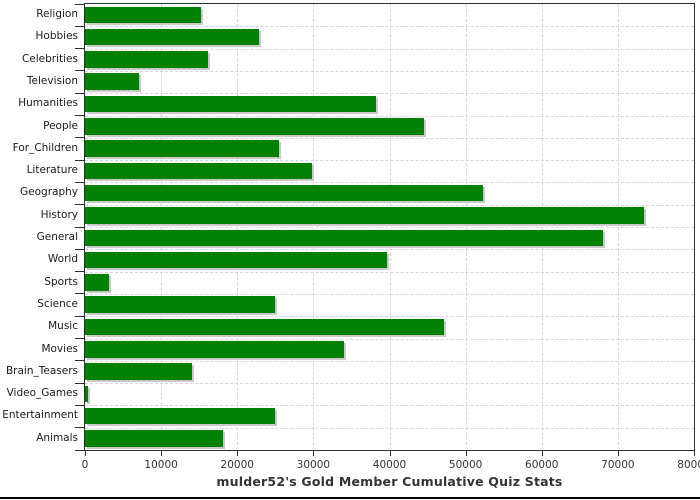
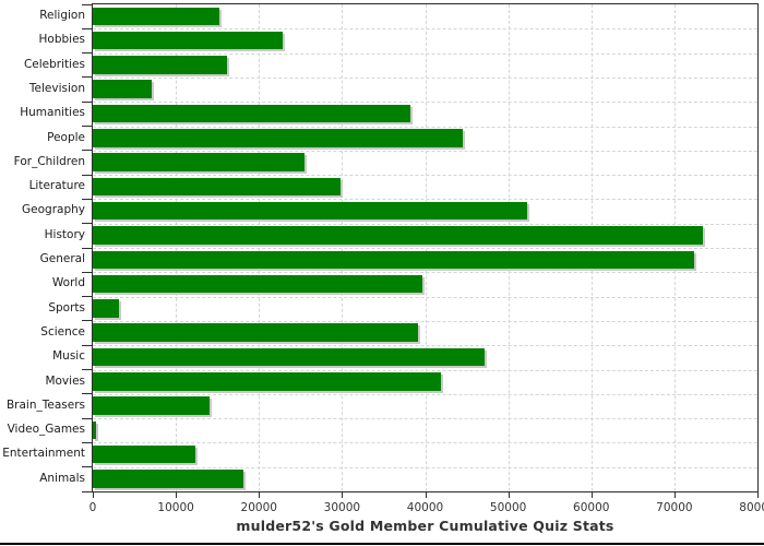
General: 68000 -> 72000
Science: 25000 -> 39000
Movies: 34000 -> 42000
Entertainment: 25000 -> 12000
